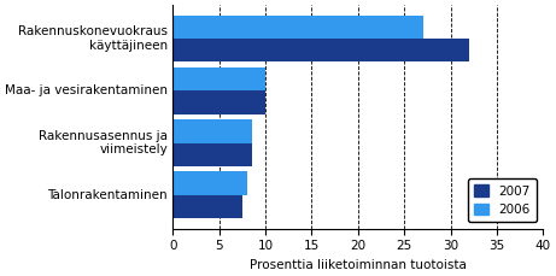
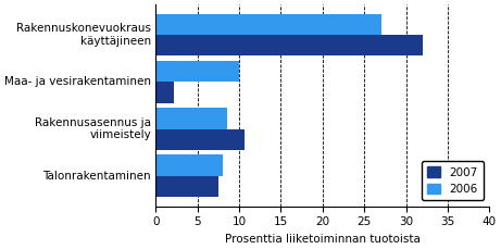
2007/Maa- ja vesirakentaminen: 10.0 -> 2.2
2007/Rakennusasennus ja viimeistely: 8.5 -> 10.6
